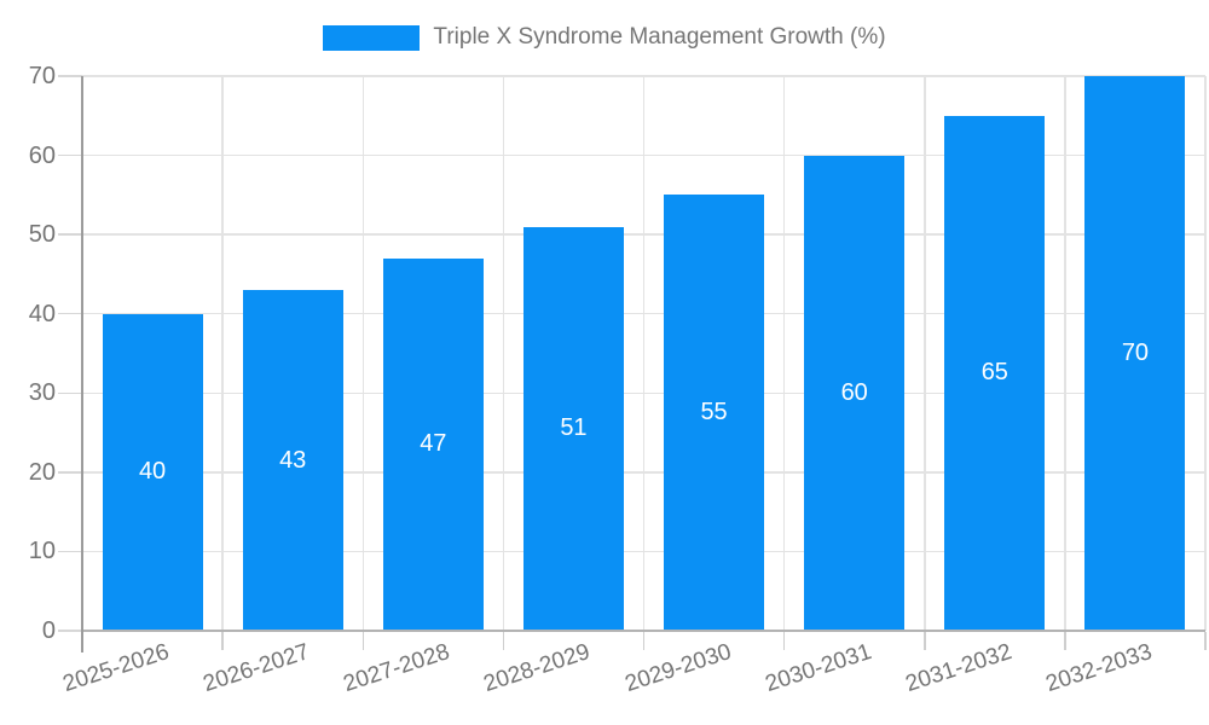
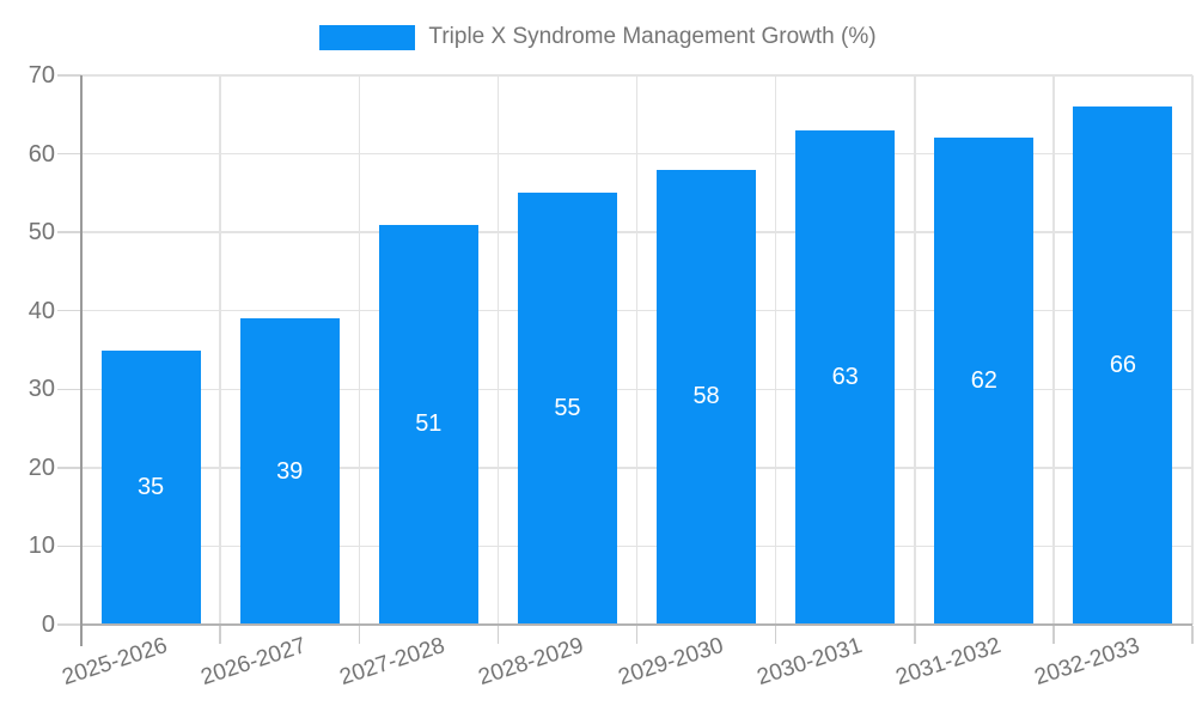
2025-2026: 40 -> 35
2026-2027: 43 -> 39
2027-2028: 47 -> 51
2028-2029: 51 -> 55
2029-2030: 55 -> 58
2030-2031: 60 -> 63
2031-2032: 65 -> 62
2032-2033: 70 -> 66
